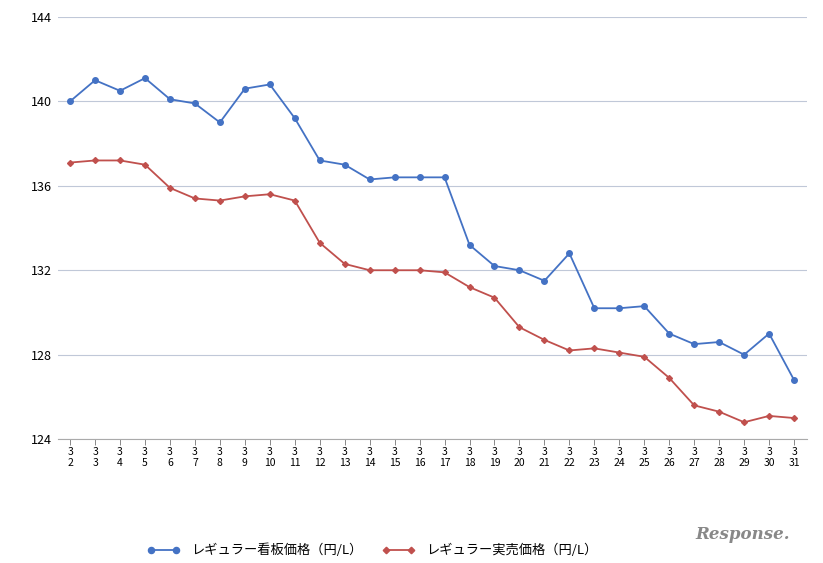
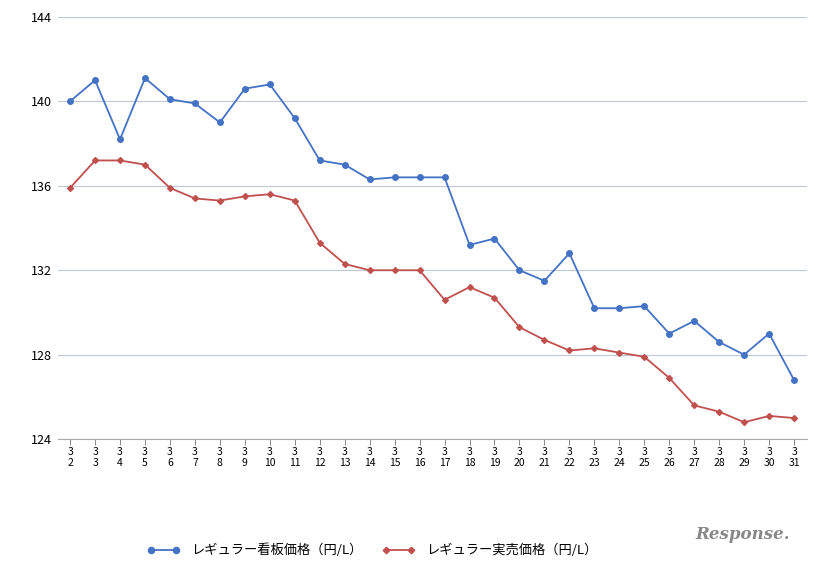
レギュラー実売価格（円/L）/3 2: 137.1 -> 135.9
レギュラー看板価格（円/L）/3 4: 140.5 -> 138.2
レギュラー実売価格（円/L）/3 17: 131.9 -> 130.6
レギュラー看板価格（円/L）/3 19: 132.2 -> 133.5
レギュラー看板価格（円/L）/3 27: 128.5 -> 129.6
